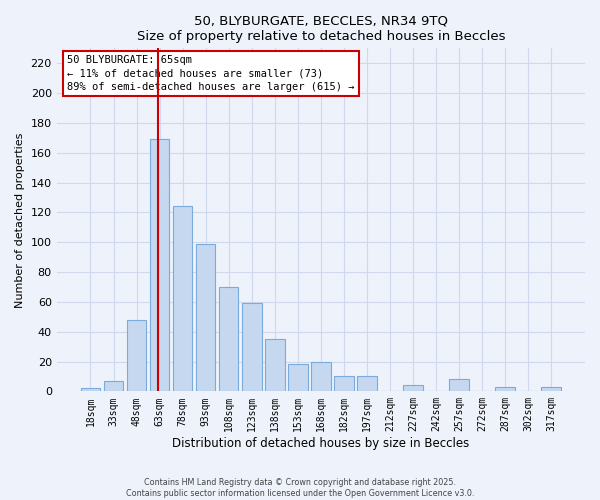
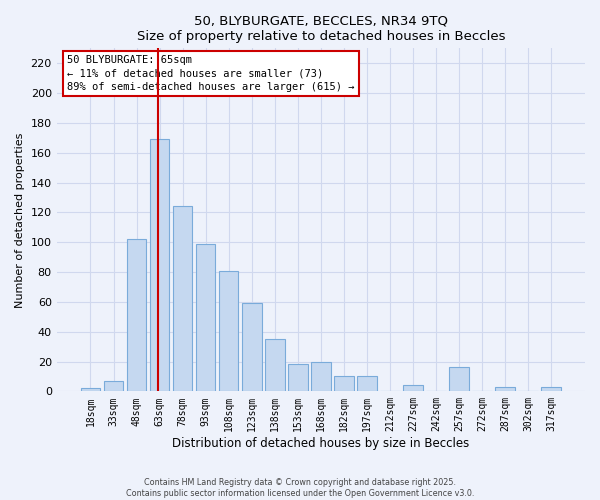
48sqm: 48 -> 102
108sqm: 70 -> 81
257sqm: 8 -> 16
